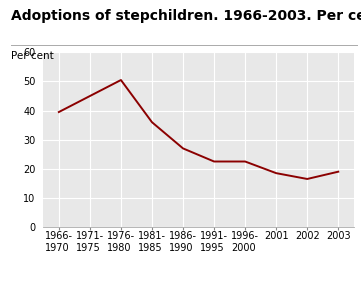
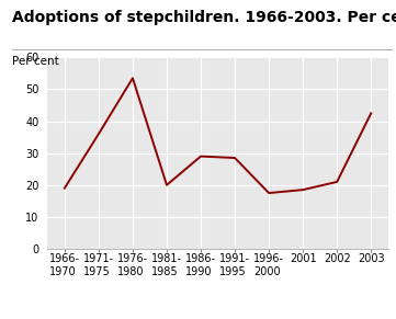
1966- 1970: 39.5 -> 19.0
1971- 1975: 45.0 -> 36.0
1976- 1980: 50.5 -> 53.5
1981- 1985: 36.0 -> 20.0
1986- 1990: 27.0 -> 29.0
1991- 1995: 22.5 -> 28.5
1996- 2000: 22.5 -> 17.5
2002: 16.5 -> 21.0
2003: 19.0 -> 42.5
